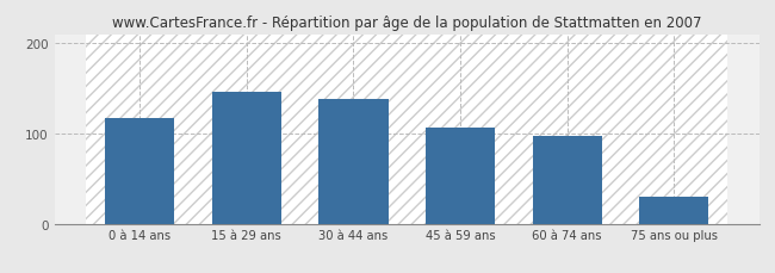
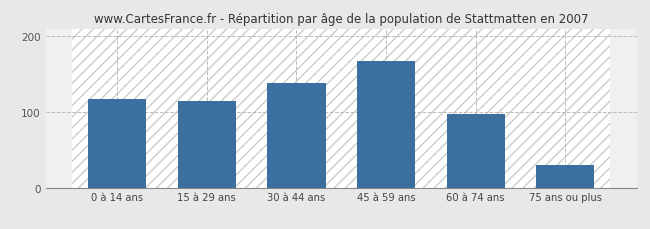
15 à 29 ans: 146 -> 114
45 à 59 ans: 106 -> 168
